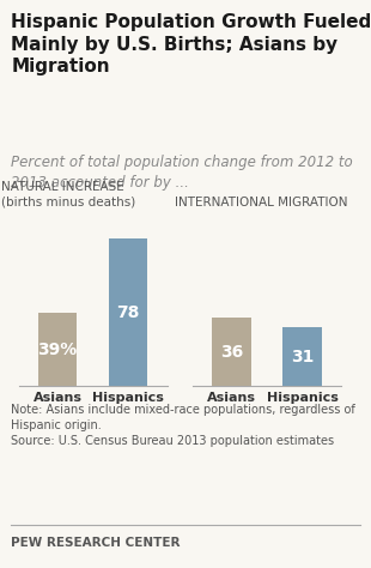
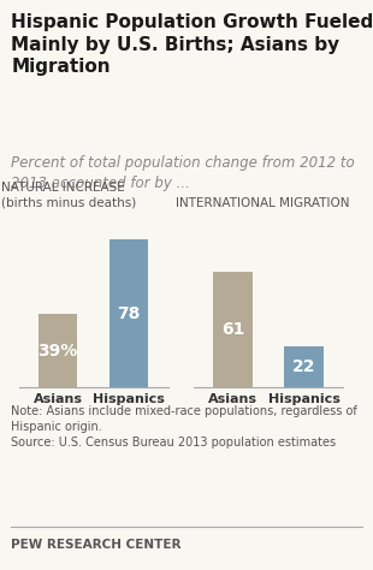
INTERNATIONAL MIGRATION/Asians: 36 -> 61
INTERNATIONAL MIGRATION/Hispanics: 31 -> 22
